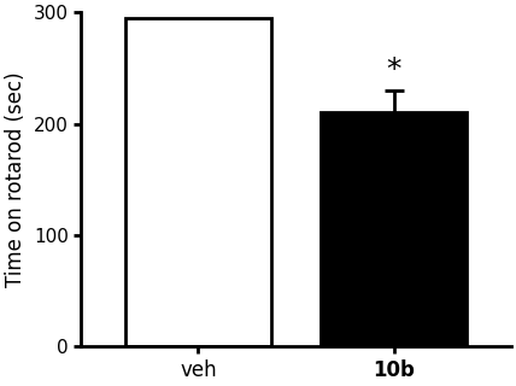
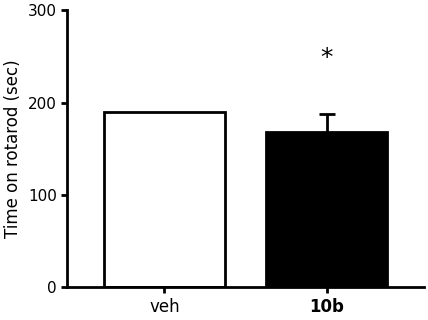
veh: 295 -> 190
10b: 210 -> 168
